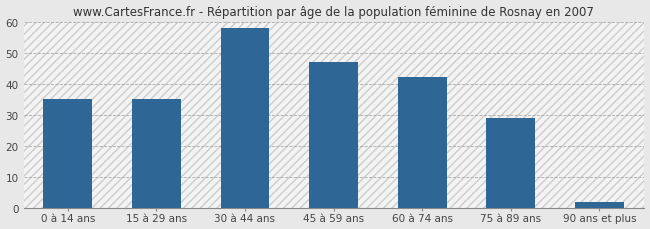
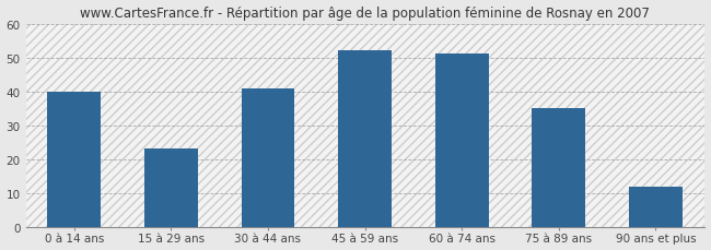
0 à 14 ans: 35 -> 40
15 à 29 ans: 35 -> 23
30 à 44 ans: 58 -> 41
45 à 59 ans: 47 -> 52
60 à 74 ans: 42 -> 51
75 à 89 ans: 29 -> 35
90 ans et plus: 2 -> 12
